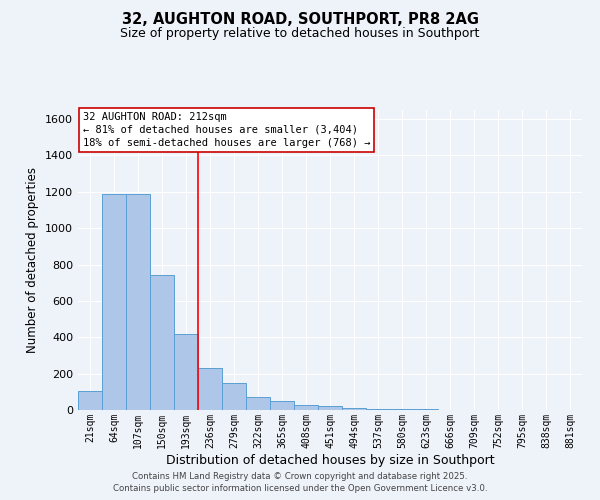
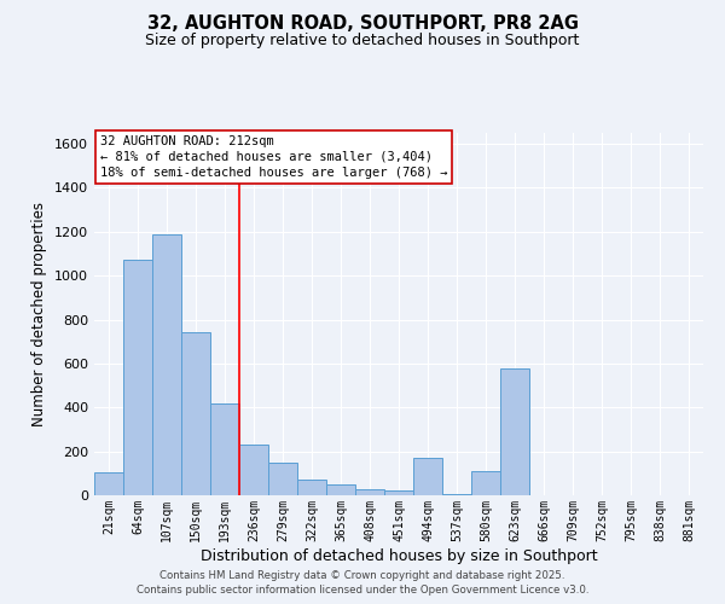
64sqm: 1190 -> 1070
494sqm: 10 -> 170
580sqm: 0 -> 110
623sqm: 0 -> 580
